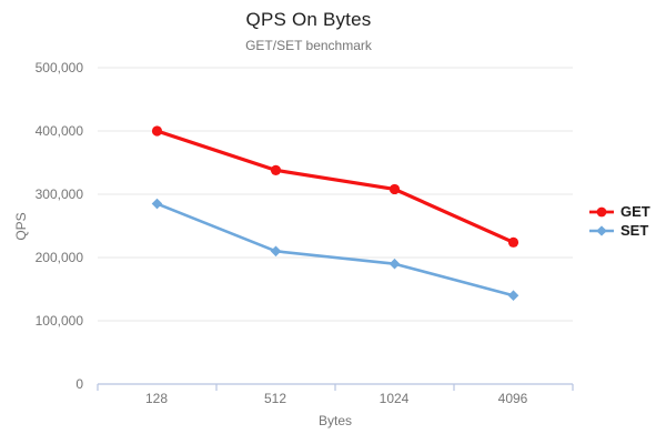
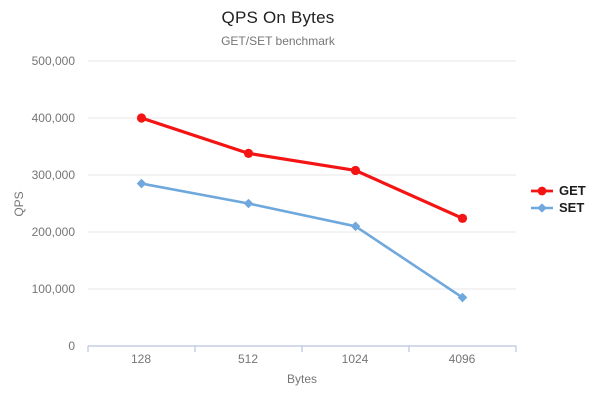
SET/512: 210000 -> 250000
SET/1024: 190000 -> 210000
SET/4096: 140000 -> 80000
